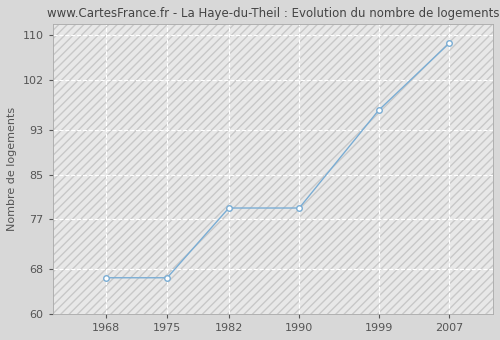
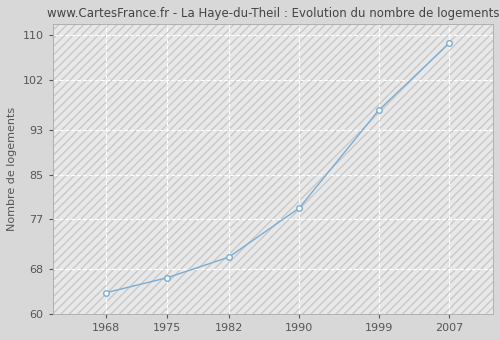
1968: 66.5 -> 63.8
1982: 79.0 -> 70.2
